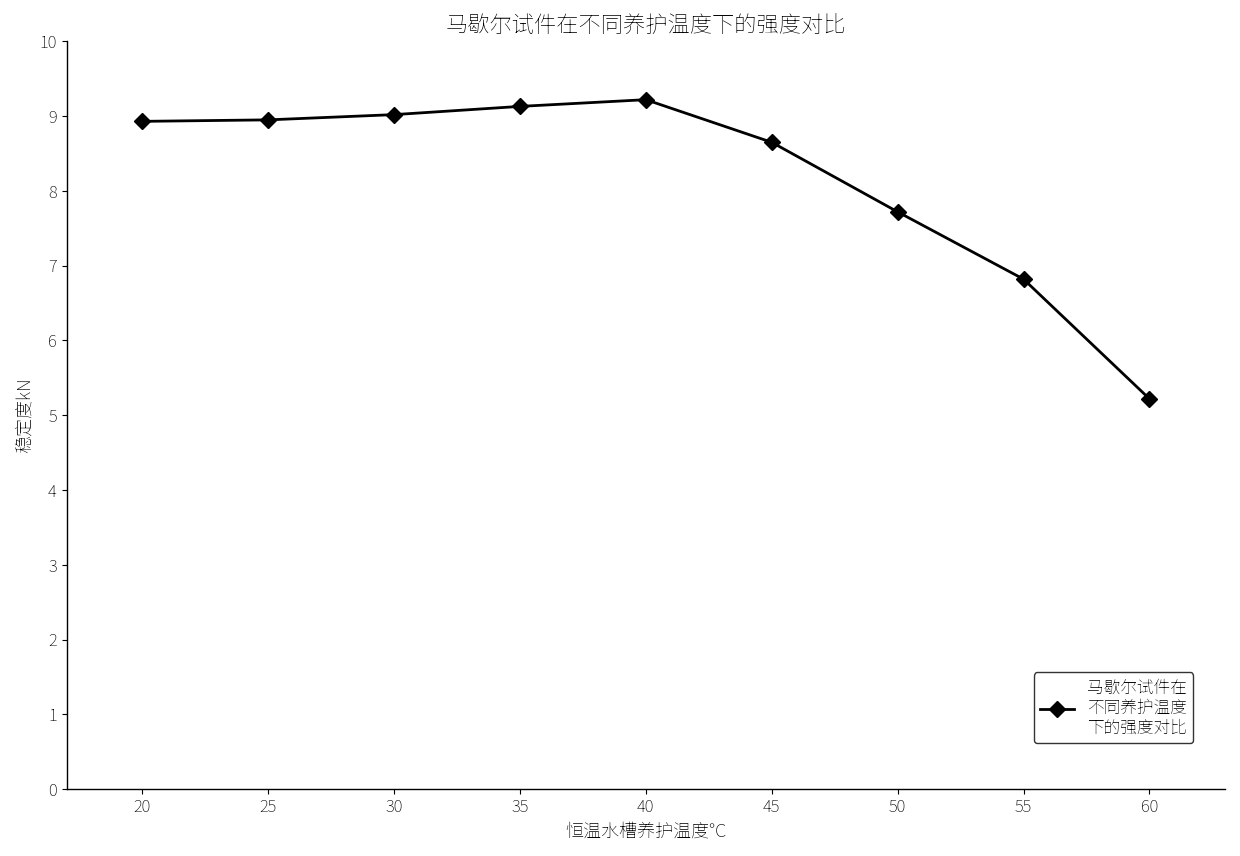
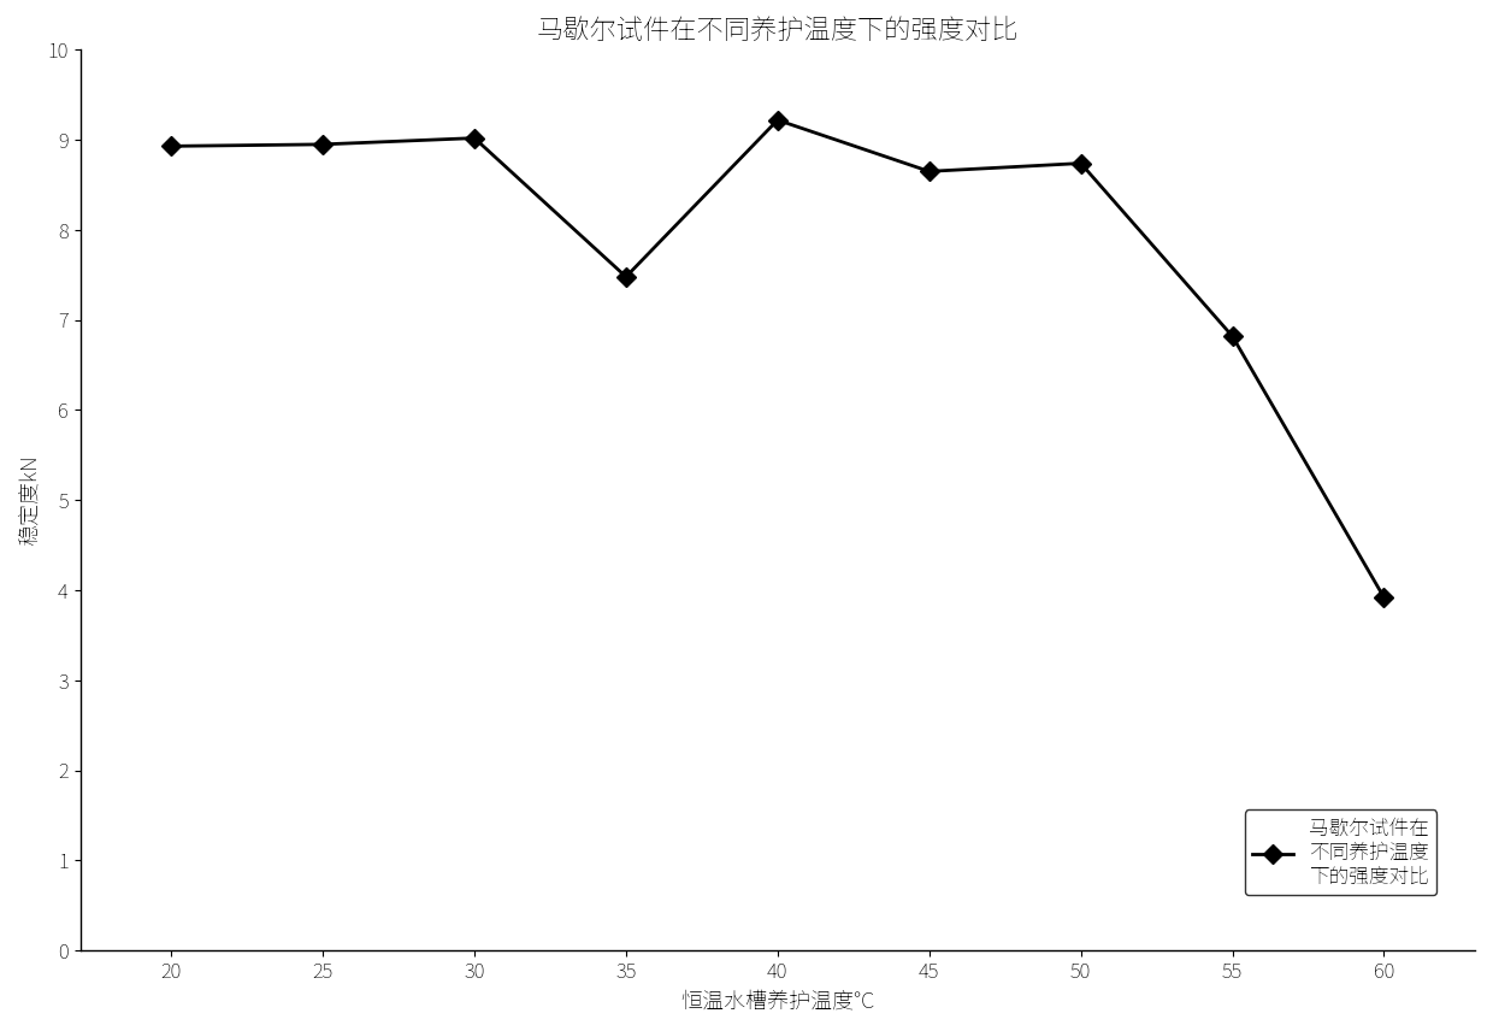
35: 9.13 -> 7.48
50: 7.72 -> 8.74
60: 5.22 -> 3.92
